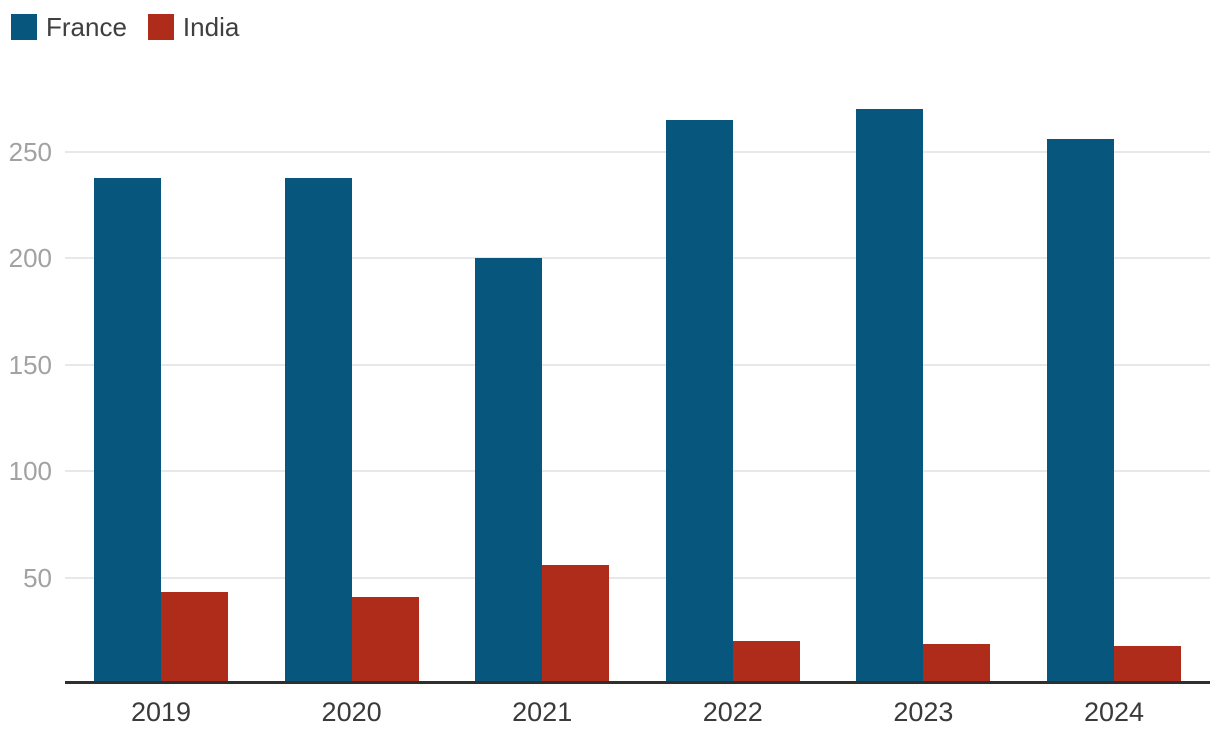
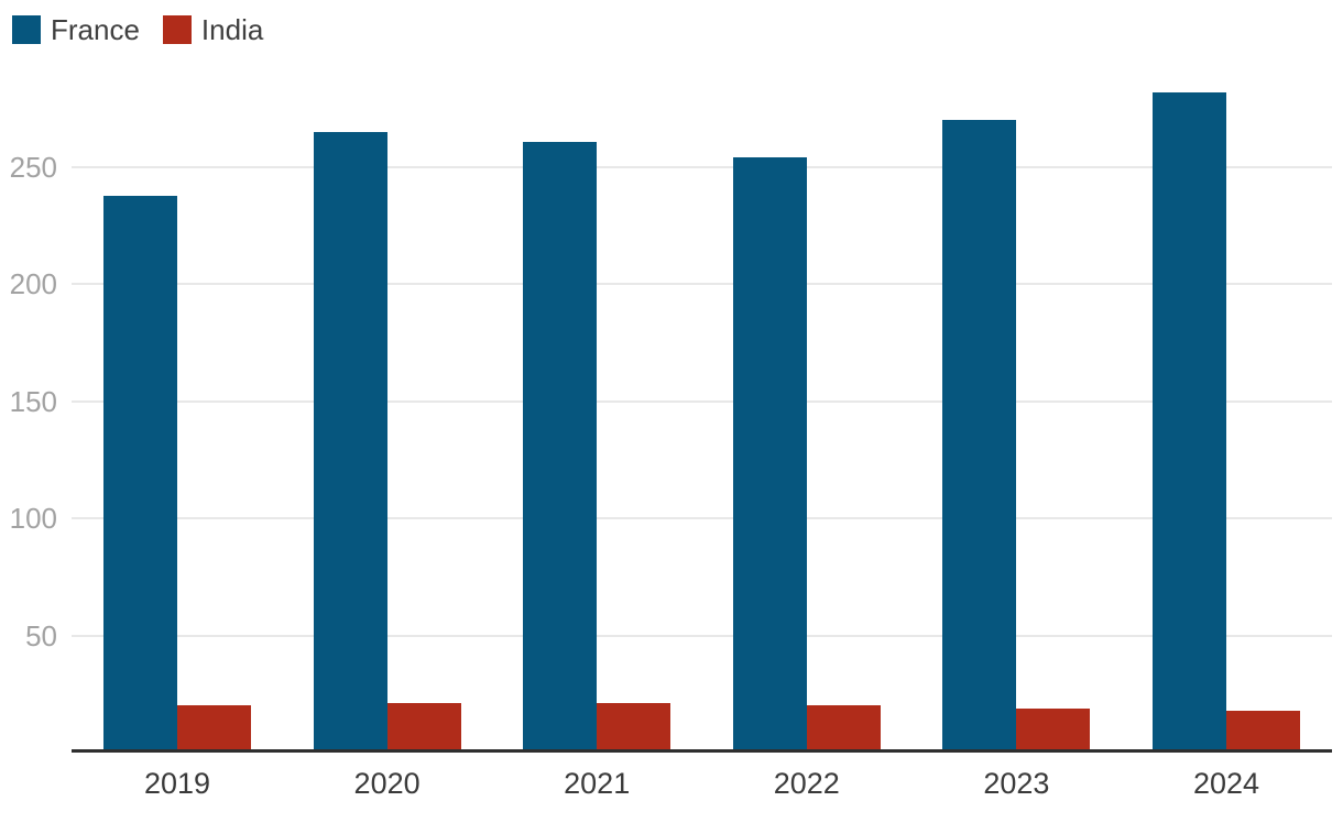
India/2019: 43 -> 20
France/2020: 238 -> 265
India/2020: 41 -> 21
France/2021: 200 -> 261
India/2021: 56 -> 21
France/2022: 265 -> 254
France/2024: 256 -> 282
